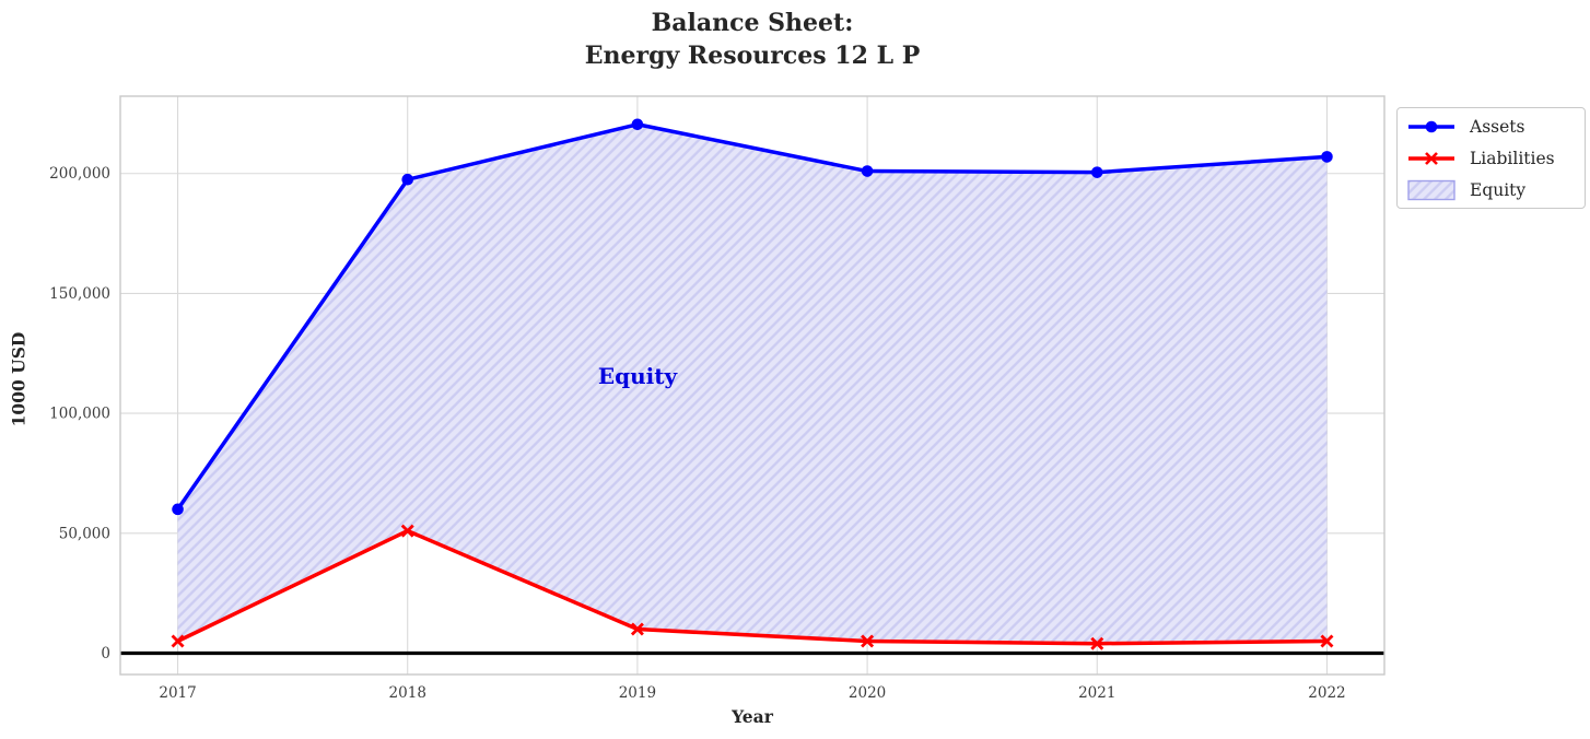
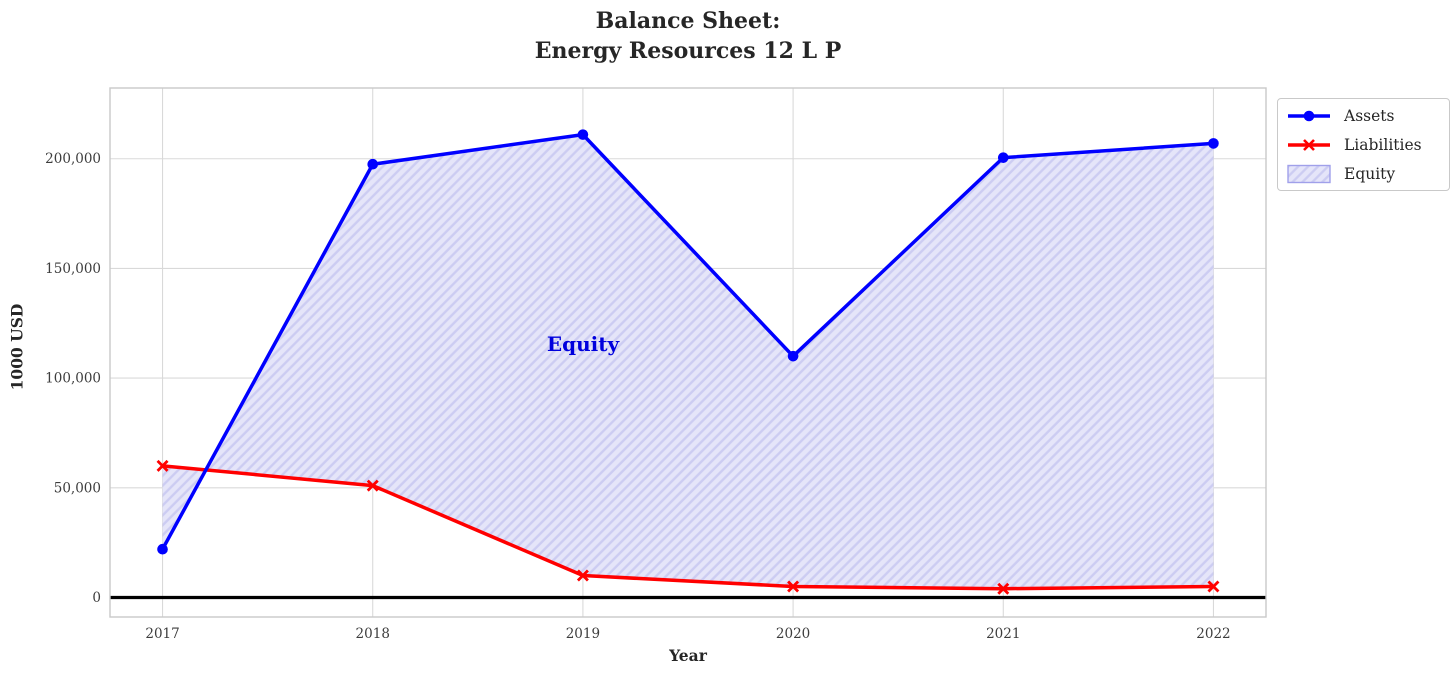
Assets/2017: 60000 -> 22000
Liabilities/2017: 5000 -> 60000
Assets/2019: 220000 -> 211000
Assets/2020: 201000 -> 110000
